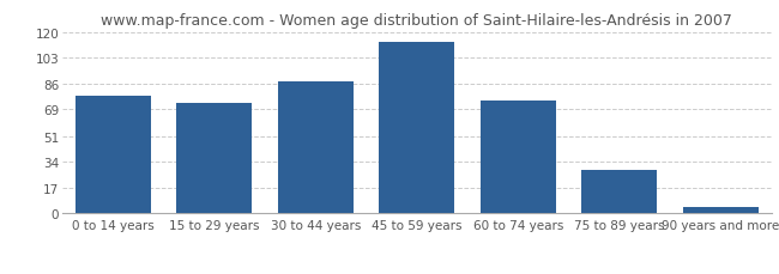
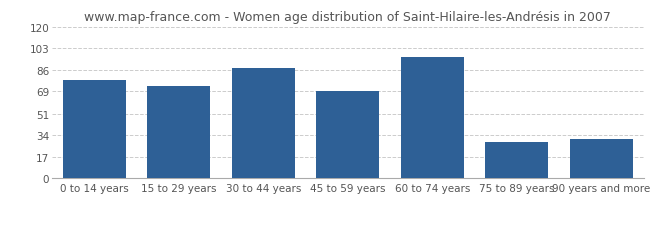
45 to 59 years: 113 -> 69
60 to 74 years: 75 -> 96
90 years and more: 4 -> 31
